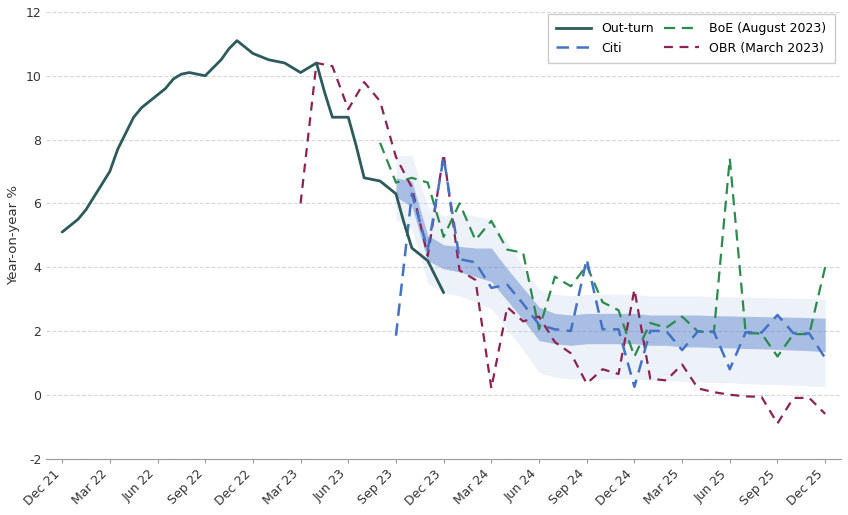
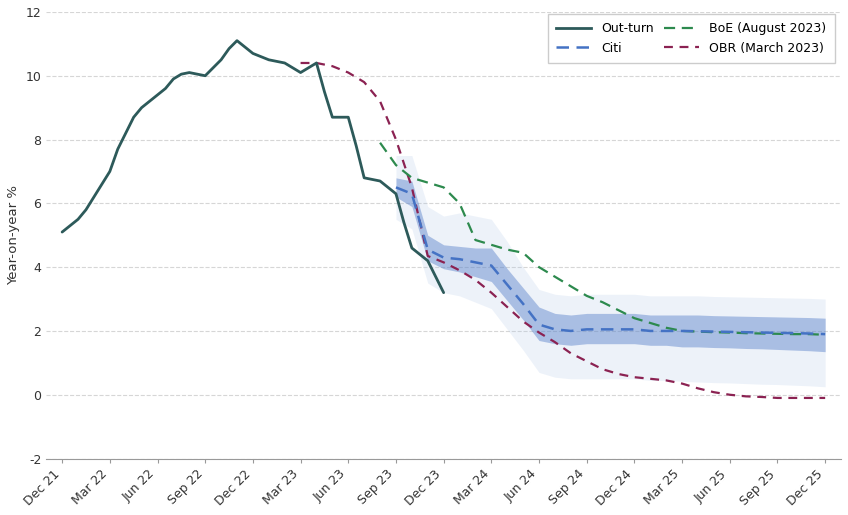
OBR (March 2023)/Mar 23: 6.00 -> 10.40
OBR (March 2023)/Jun 23: 8.95 -> 10.10
BoE (August 2023)/Sep 23: 6.65 -> 7.20
OBR (March 2023)/Sep 23: 7.45 -> 8.00
Citi/Sep 23: 1.85 -> 6.50
BoE (August 2023)/Dec 23: 4.95 -> 6.50
OBR (March 2023)/Dec 23: 7.55 -> 4.15
Citi/Dec 23: 7.45 -> 4.30
BoE (August 2023)/Mar 24: 5.45 -> 4.70
OBR (March 2023)/Mar 24: 0.20 -> 3.20
Citi/Mar 24: 3.35 -> 4.05
BoE (August 2023)/Jun 24: 2.05 -> 4.00
OBR (March 2023)/Jun 24: 2.45 -> 1.95
BoE (August 2023)/Sep 24: 4.05 -> 3.10
OBR (March 2023)/Sep 24: 0.35 -> 1.05
Citi/Sep 24: 4.25 -> 2.05
BoE (August 2023)/Dec 24: 1.20 -> 2.40
OBR (March 2023)/Dec 24: 3.30 -> 0.55
Citi/Dec 24: 0.25 -> 2.05
BoE (August 2023)/Mar 25: 2.45 -> 2.00
OBR (March 2023)/Mar 25: 0.95 -> 0.35
Citi/Mar 25: 1.40 -> 2.00
BoE (August 2023)/Jun 25: 7.40 -> 1.95
Citi/Jun 25: 0.80 -> 1.97
BoE (August 2023)/Sep 25: 1.20 -> 1.91
OBR (March 2023)/Sep 25: -0.90 -> -0.10
Citi/Sep 25: 2.50 -> 1.94
BoE (August 2023)/Dec 25: 4.00 -> 1.88
OBR (March 2023)/Dec 25: -0.60 -> -0.10
Citi/Dec 25: 1.15 -> 1.90
